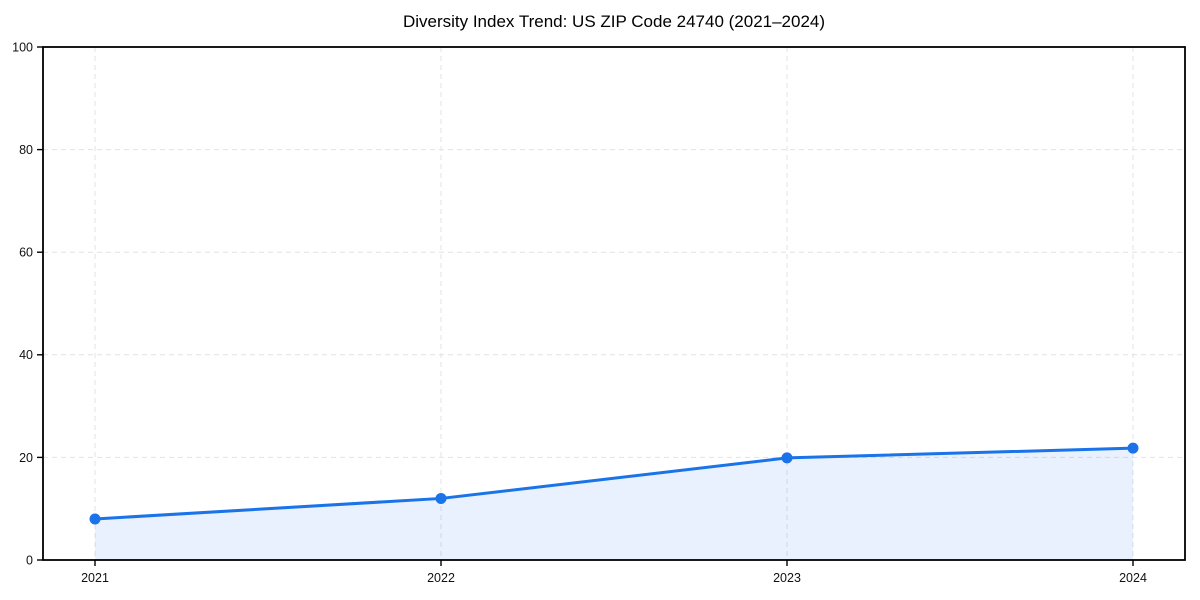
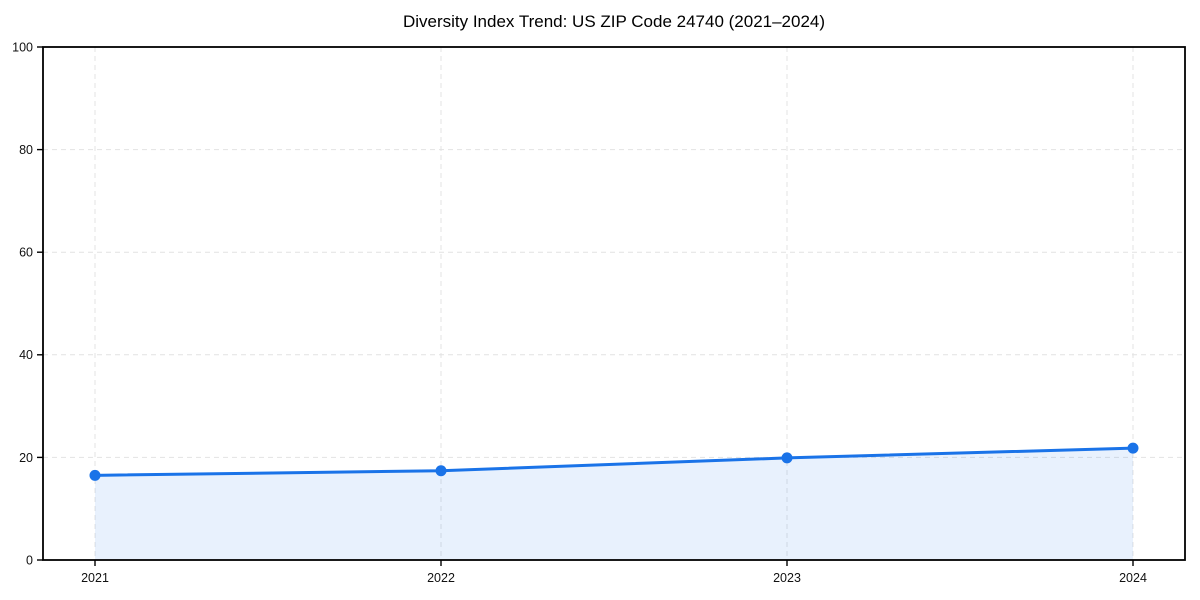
2021: 8 -> 16
2022: 12 -> 17
